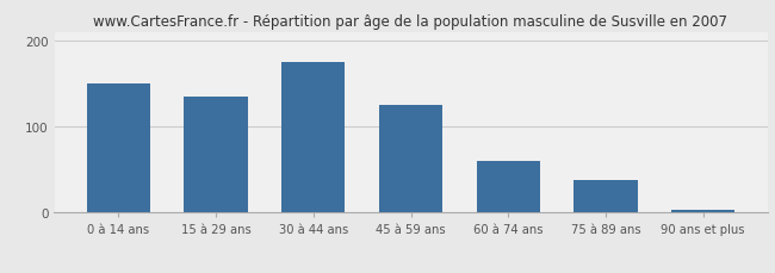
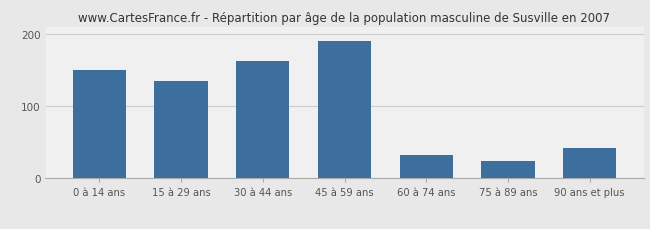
30 à 44 ans: 175 -> 162
45 à 59 ans: 125 -> 190
60 à 74 ans: 60 -> 32
75 à 89 ans: 38 -> 24
90 ans et plus: 3 -> 42
